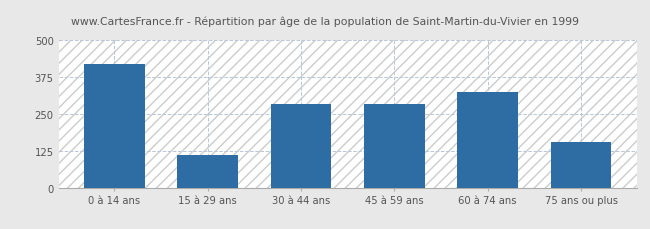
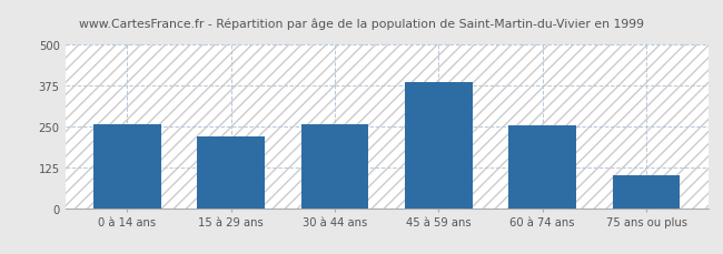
0 à 14 ans: 420 -> 258
15 à 29 ans: 110 -> 218
30 à 44 ans: 285 -> 257
45 à 59 ans: 285 -> 385
60 à 74 ans: 325 -> 253
75 ans ou plus: 155 -> 102
